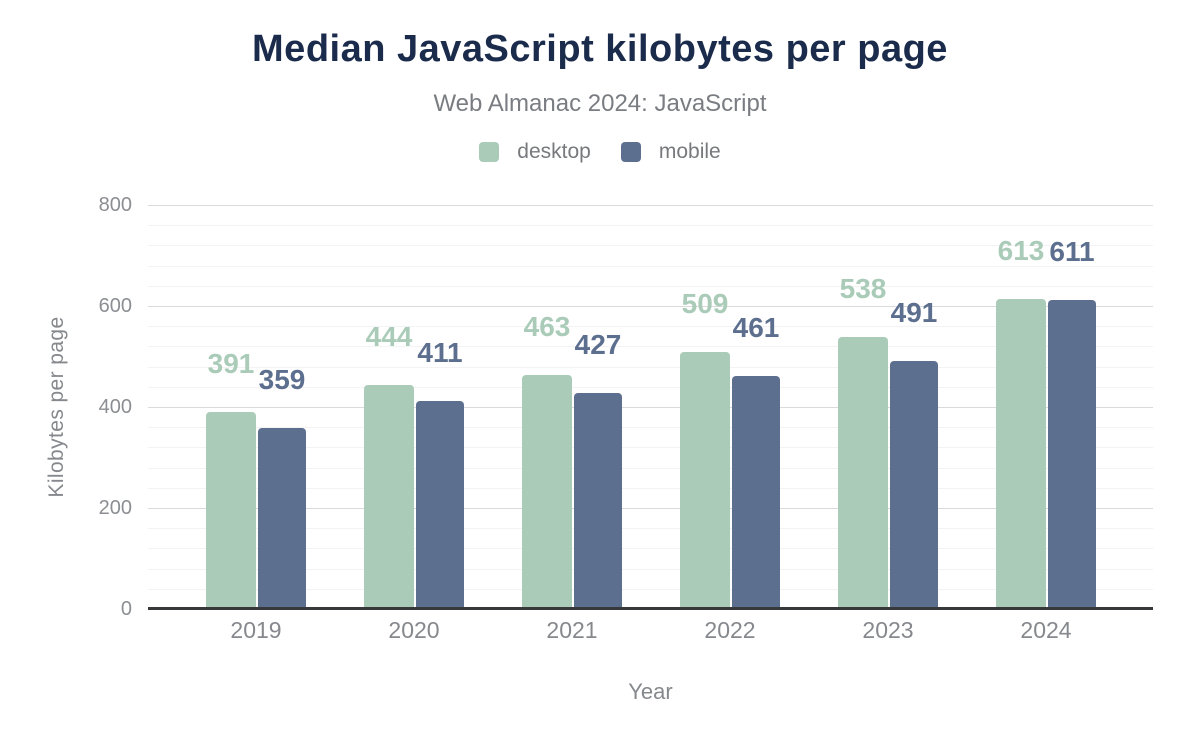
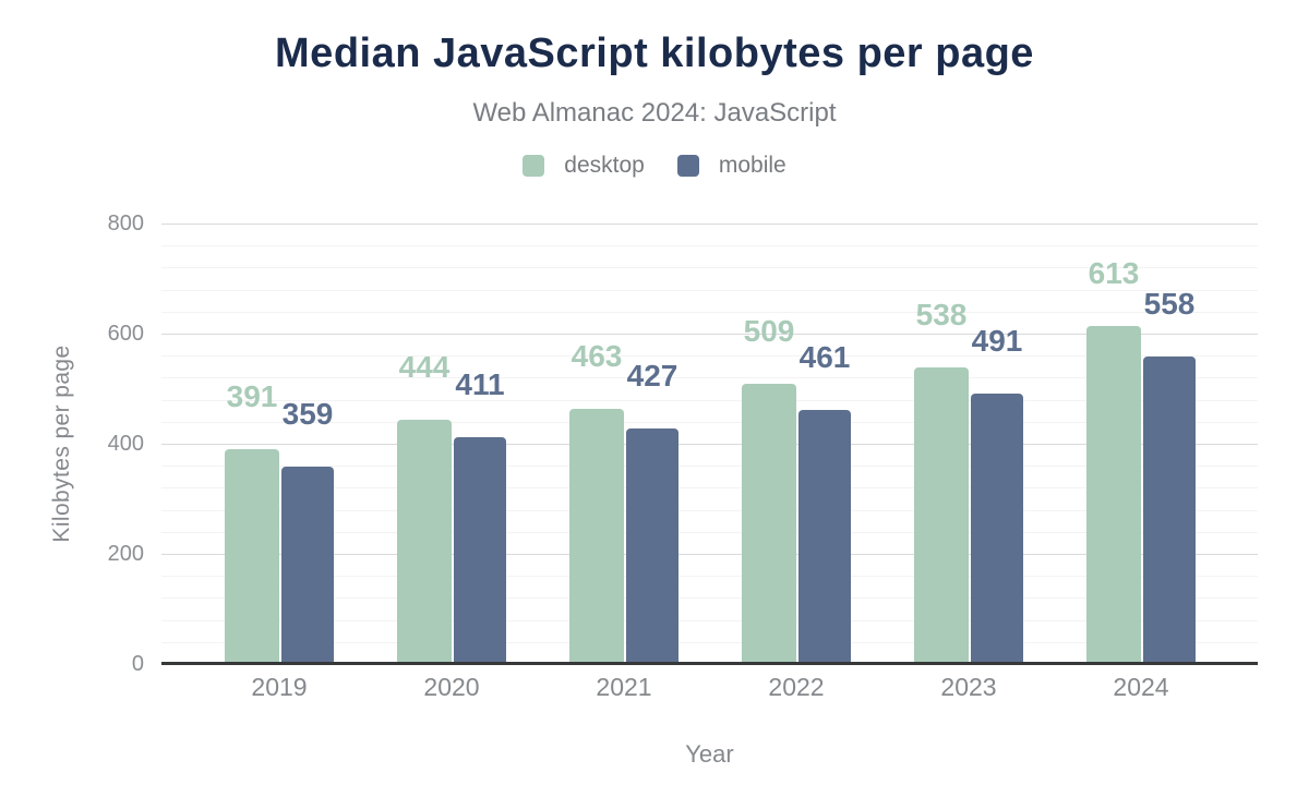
mobile/2024: 611 -> 558
